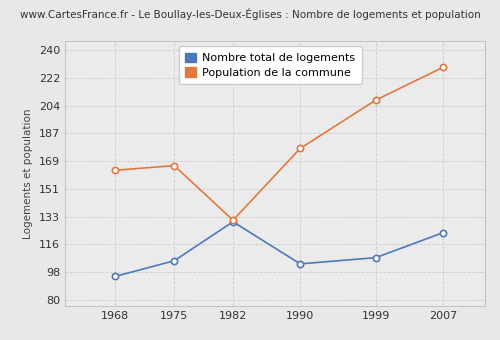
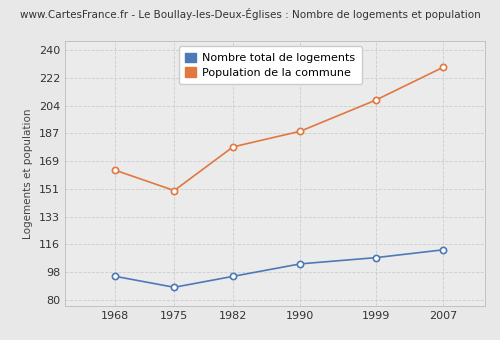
Nombre total de logements/1975: 105 -> 88
Population de la commune/1975: 166 -> 150
Nombre total de logements/1982: 130 -> 95
Population de la commune/1982: 131 -> 178
Population de la commune/1990: 177 -> 188
Nombre total de logements/2007: 123 -> 112
